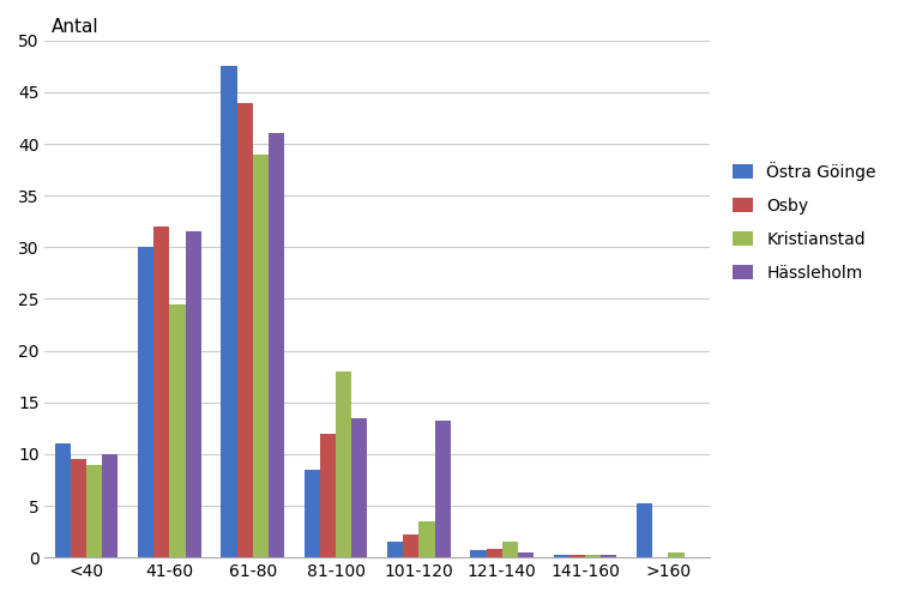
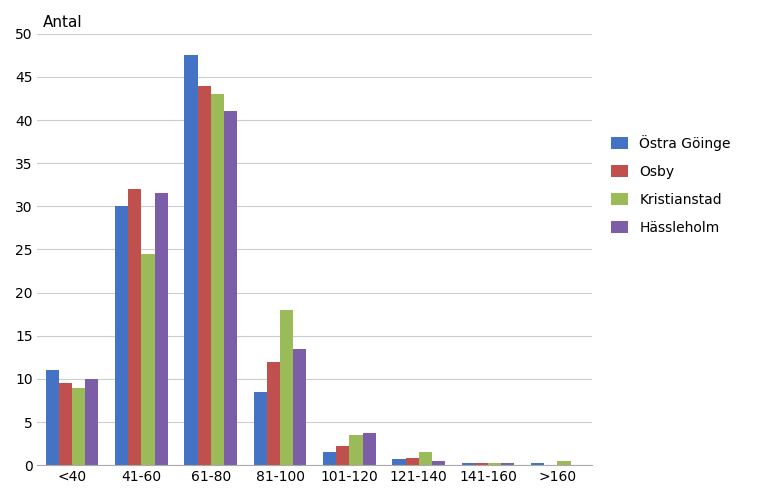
Kristianstad/61-80: 39.0 -> 43.0
Hässleholm/101-120: 13.2 -> 3.7
Östra Göinge/>160: 5.2 -> 0.3
